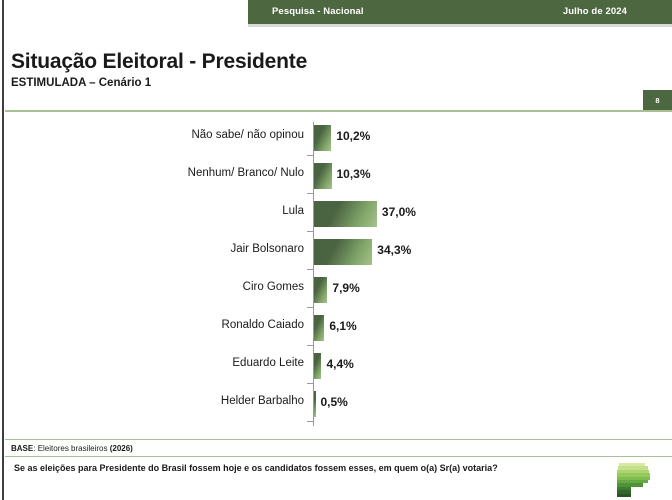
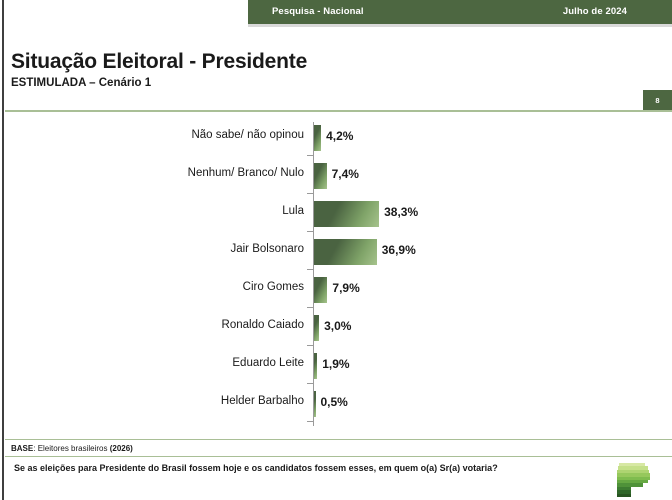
Não sabe/ não opinou: 10,2% -> 4,2%
Nenhum/ Branco/ Nulo: 10,3% -> 7,4%
Lula: 37,0% -> 38,3%
Jair Bolsonaro: 34,3% -> 36,9%
Ronaldo Caiado: 6,1% -> 3,0%
Eduardo Leite: 4,4% -> 1,9%
